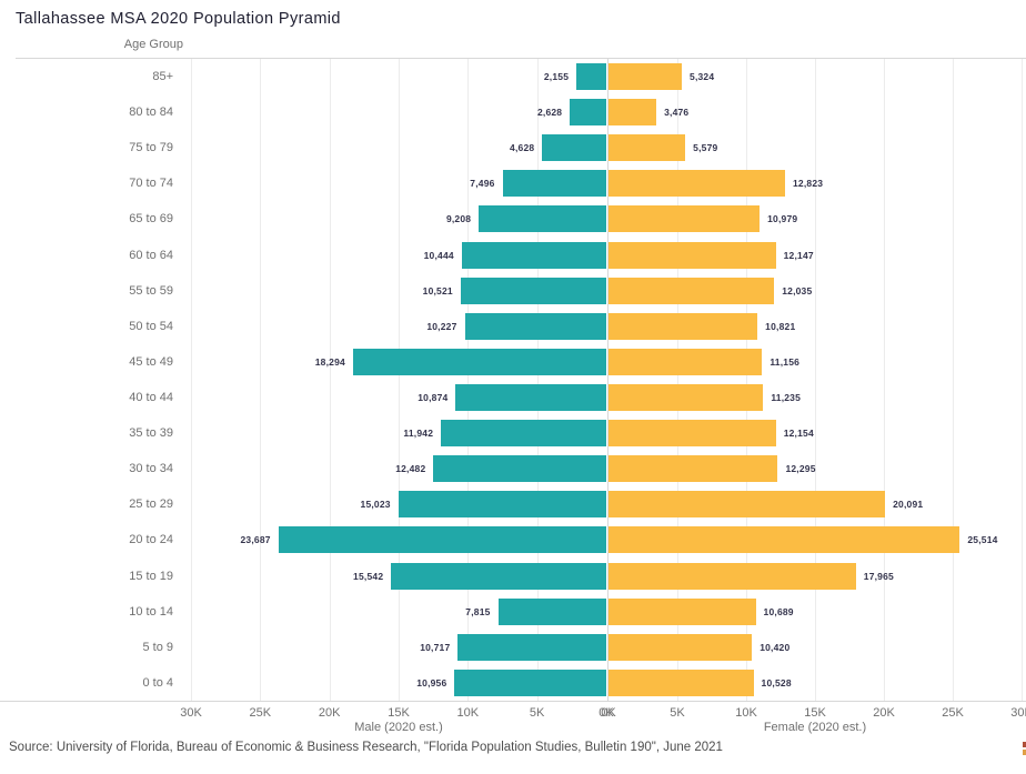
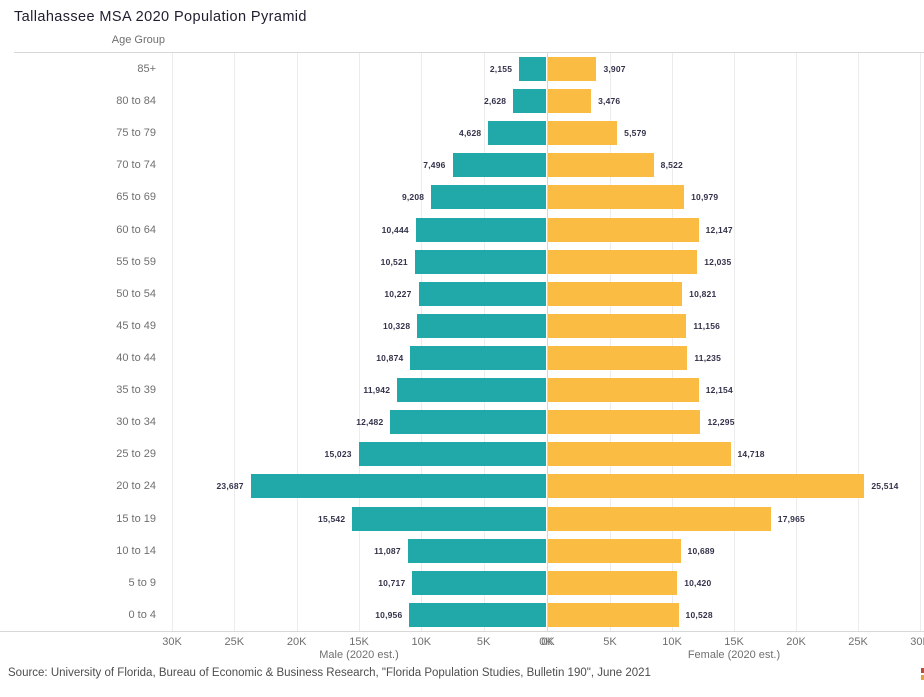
Female (2020 est.)/85+: 5,324 -> 3,907
Female (2020 est.)/70 to 74: 12,823 -> 8,522
Male (2020 est.)/45 to 49: 18,294 -> 10,328
Female (2020 est.)/25 to 29: 20,091 -> 14,718
Male (2020 est.)/10 to 14: 7,815 -> 11,087
